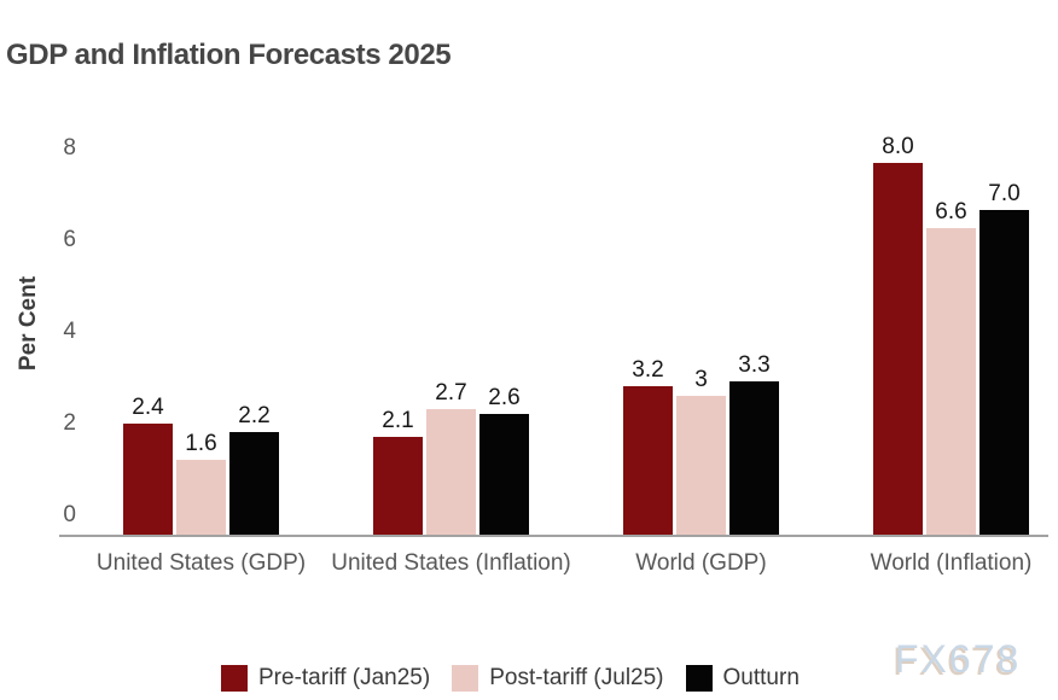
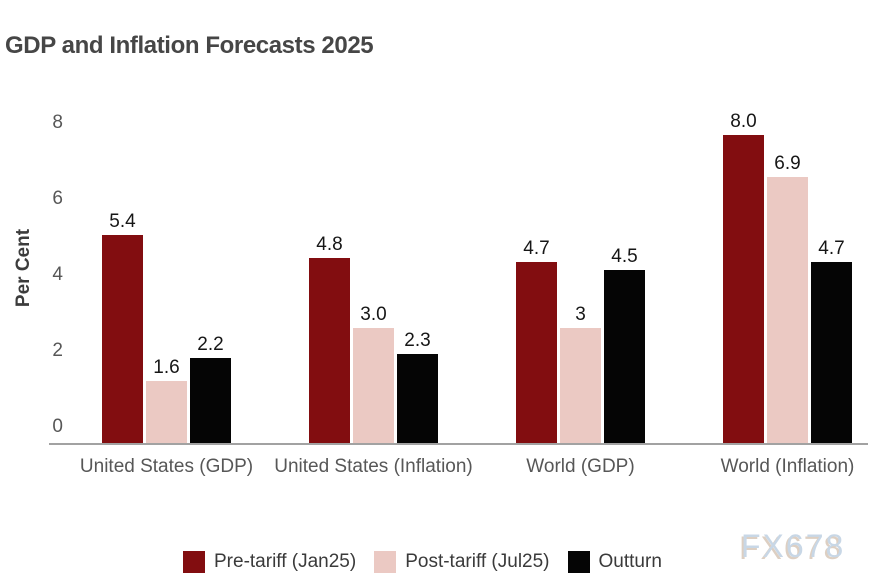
Pre-tariff (Jan25)/United States (GDP): 2.4 -> 5.4
Pre-tariff (Jan25)/United States (Inflation): 2.1 -> 4.8
Post-tariff (Jul25)/United States (Inflation): 2.7 -> 3.0
Outturn/United States (Inflation): 2.6 -> 2.3
Pre-tariff (Jan25)/World (GDP): 3.2 -> 4.7
Outturn/World (GDP): 3.3 -> 4.5
Post-tariff (Jul25)/World (Inflation): 6.6 -> 6.9
Outturn/World (Inflation): 7.0 -> 4.7
